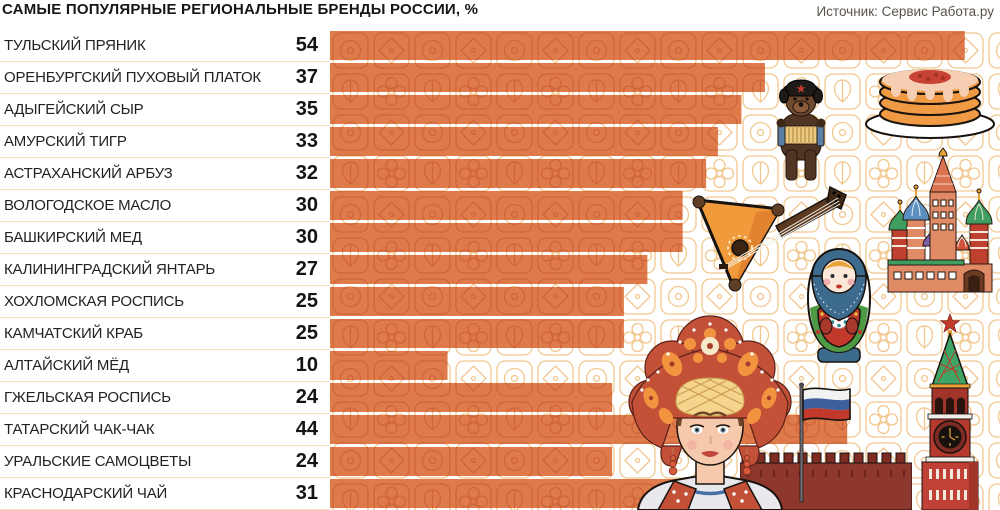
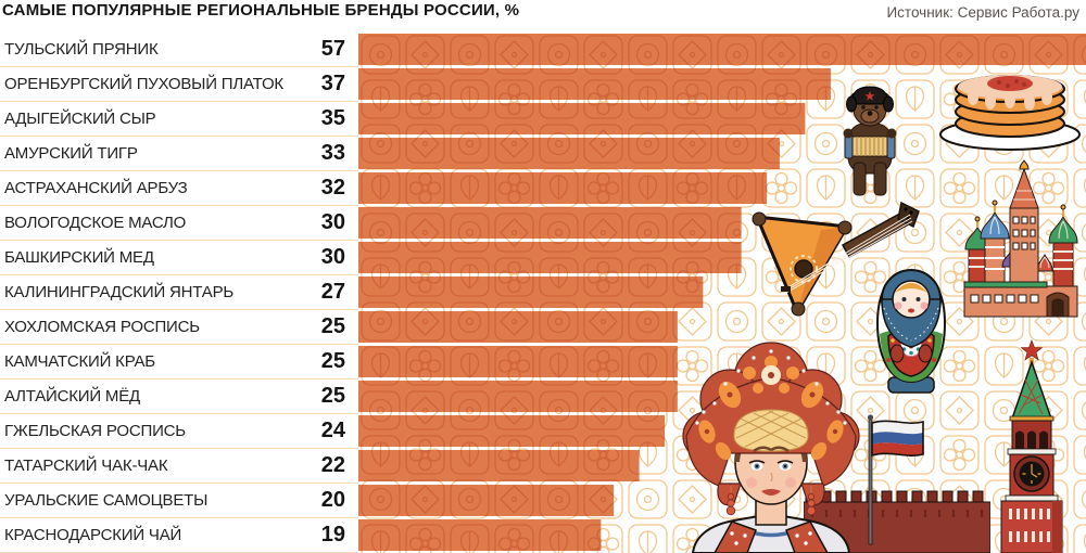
ТУЛЬСКИЙ ПРЯНИК: 54 -> 57
АЛТАЙСКИЙ МЁД: 10 -> 25
ТАТАРСКИЙ ЧАК-ЧАК: 44 -> 22
УРАЛЬСКИЕ САМОЦВЕТЫ: 24 -> 20
КРАСНОДАРСКИЙ ЧАЙ: 31 -> 19
